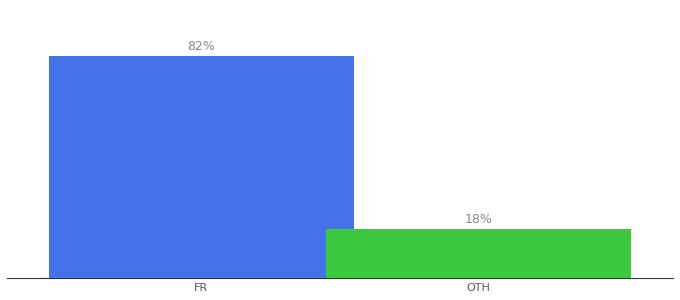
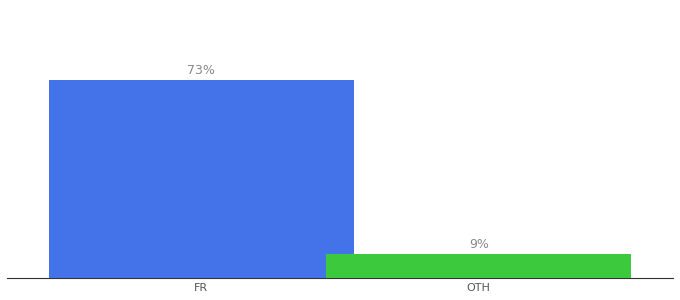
FR: 82% -> 73%
OTH: 18% -> 9%
